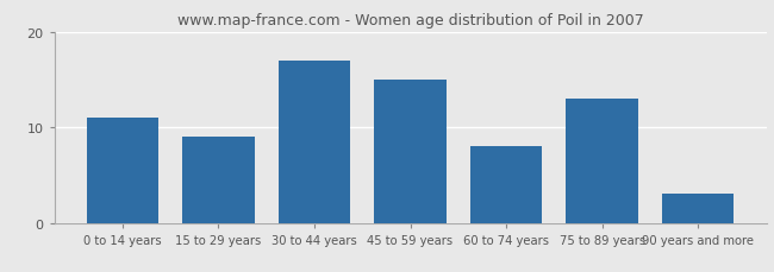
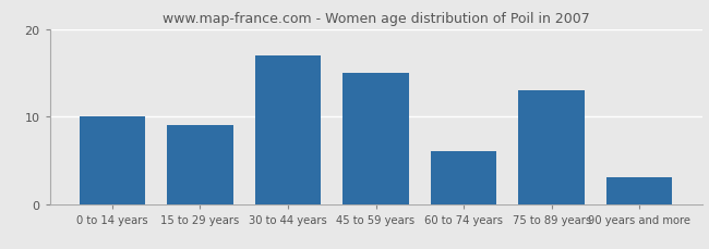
0 to 14 years: 11 -> 10
60 to 74 years: 8 -> 6
